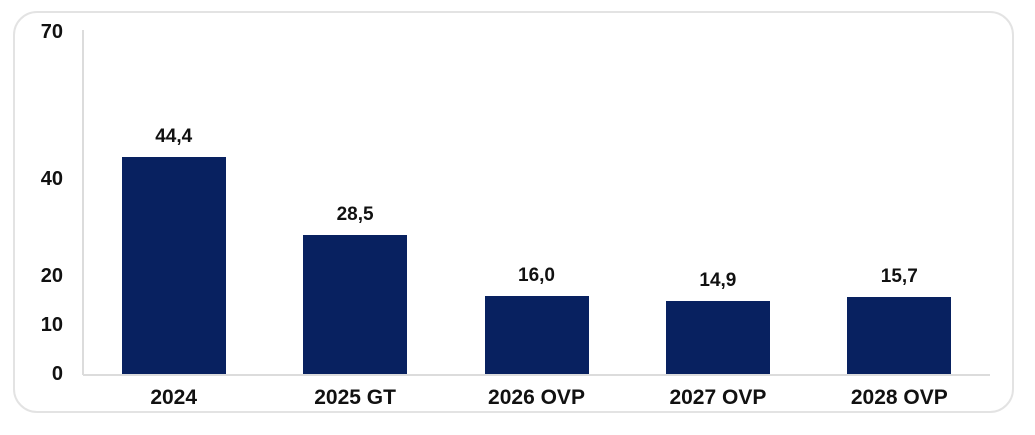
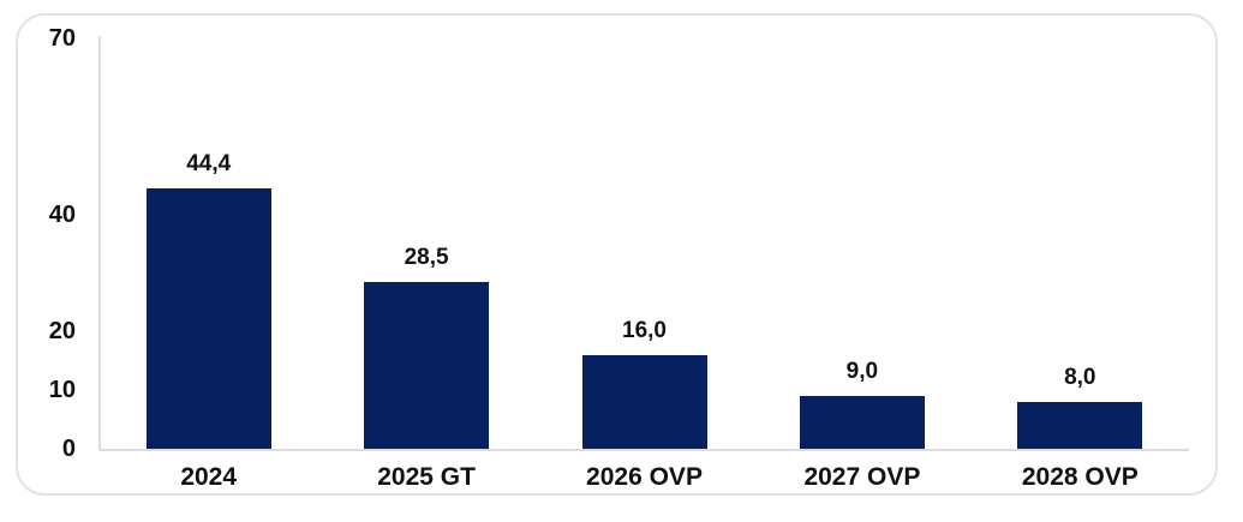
2027 OVP: 14,9 -> 9,0
2028 OVP: 15,7 -> 8,0
